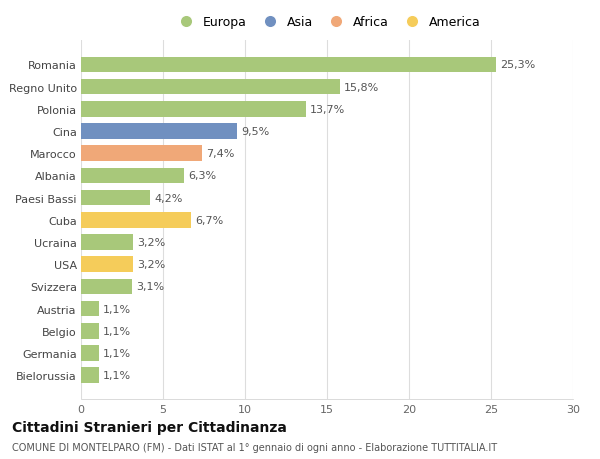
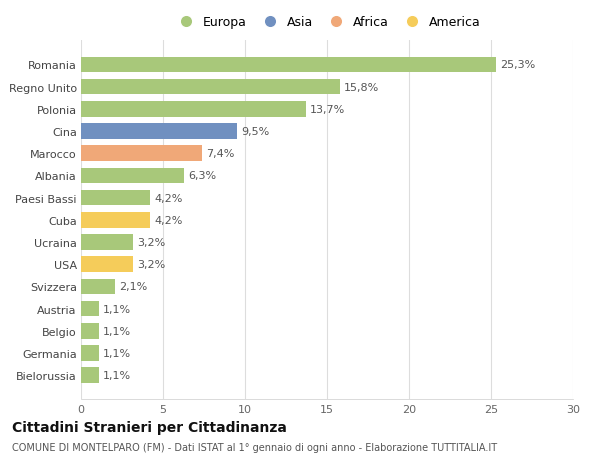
Cuba: 6,7% -> 4,2%
Svizzera: 3,1% -> 2,1%
